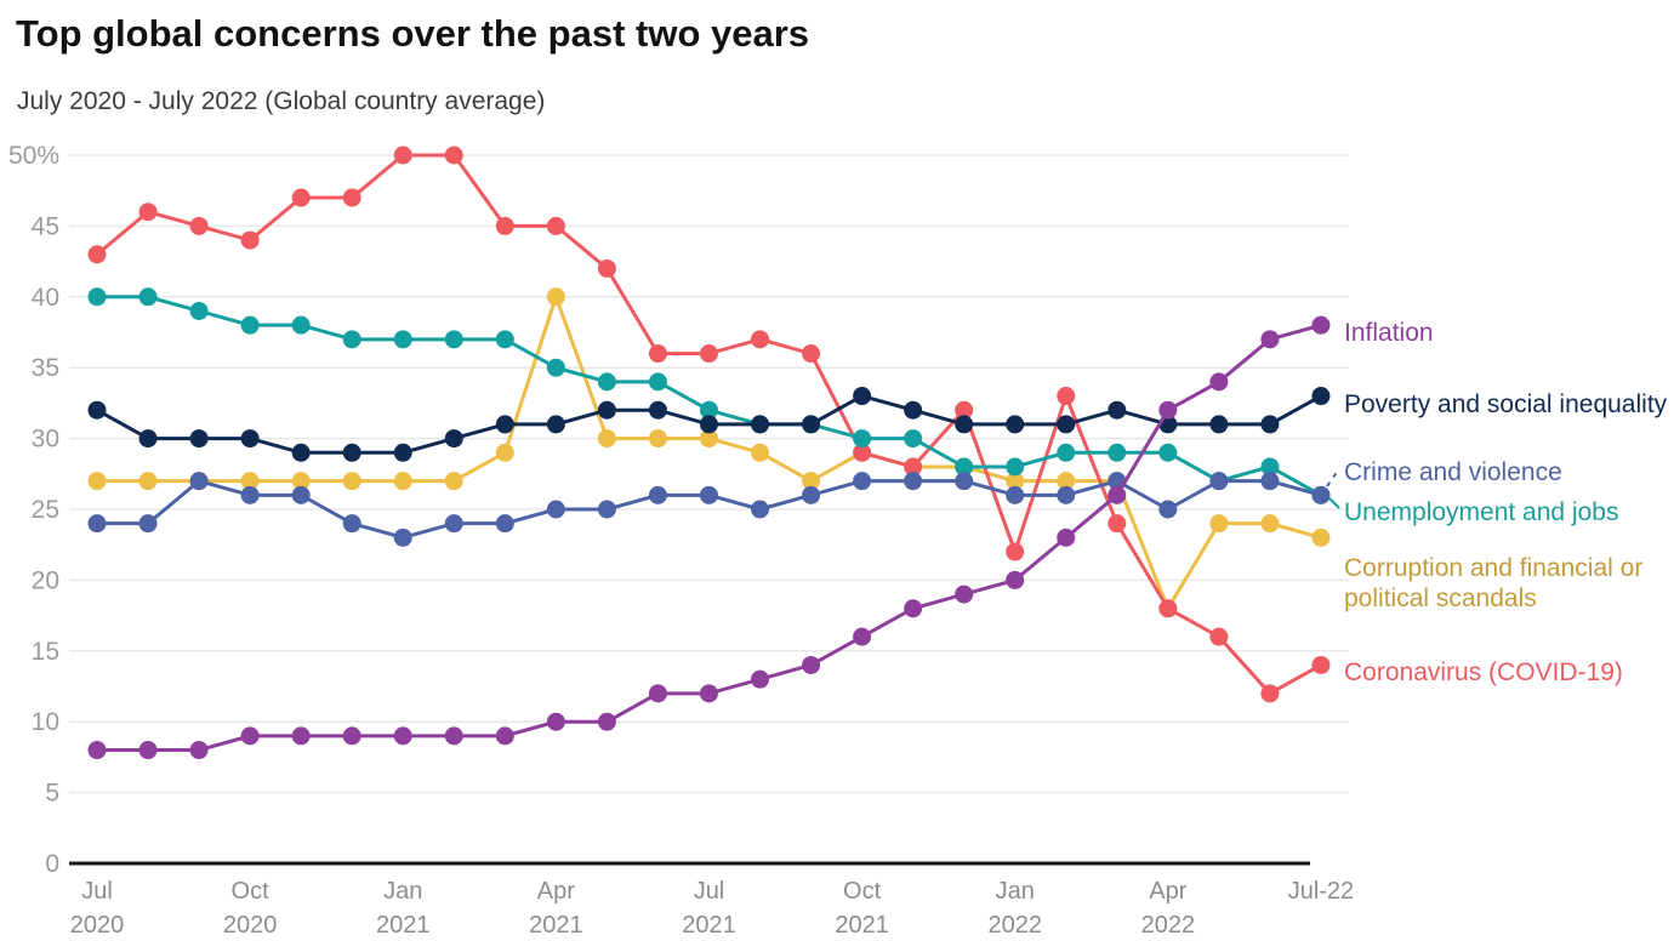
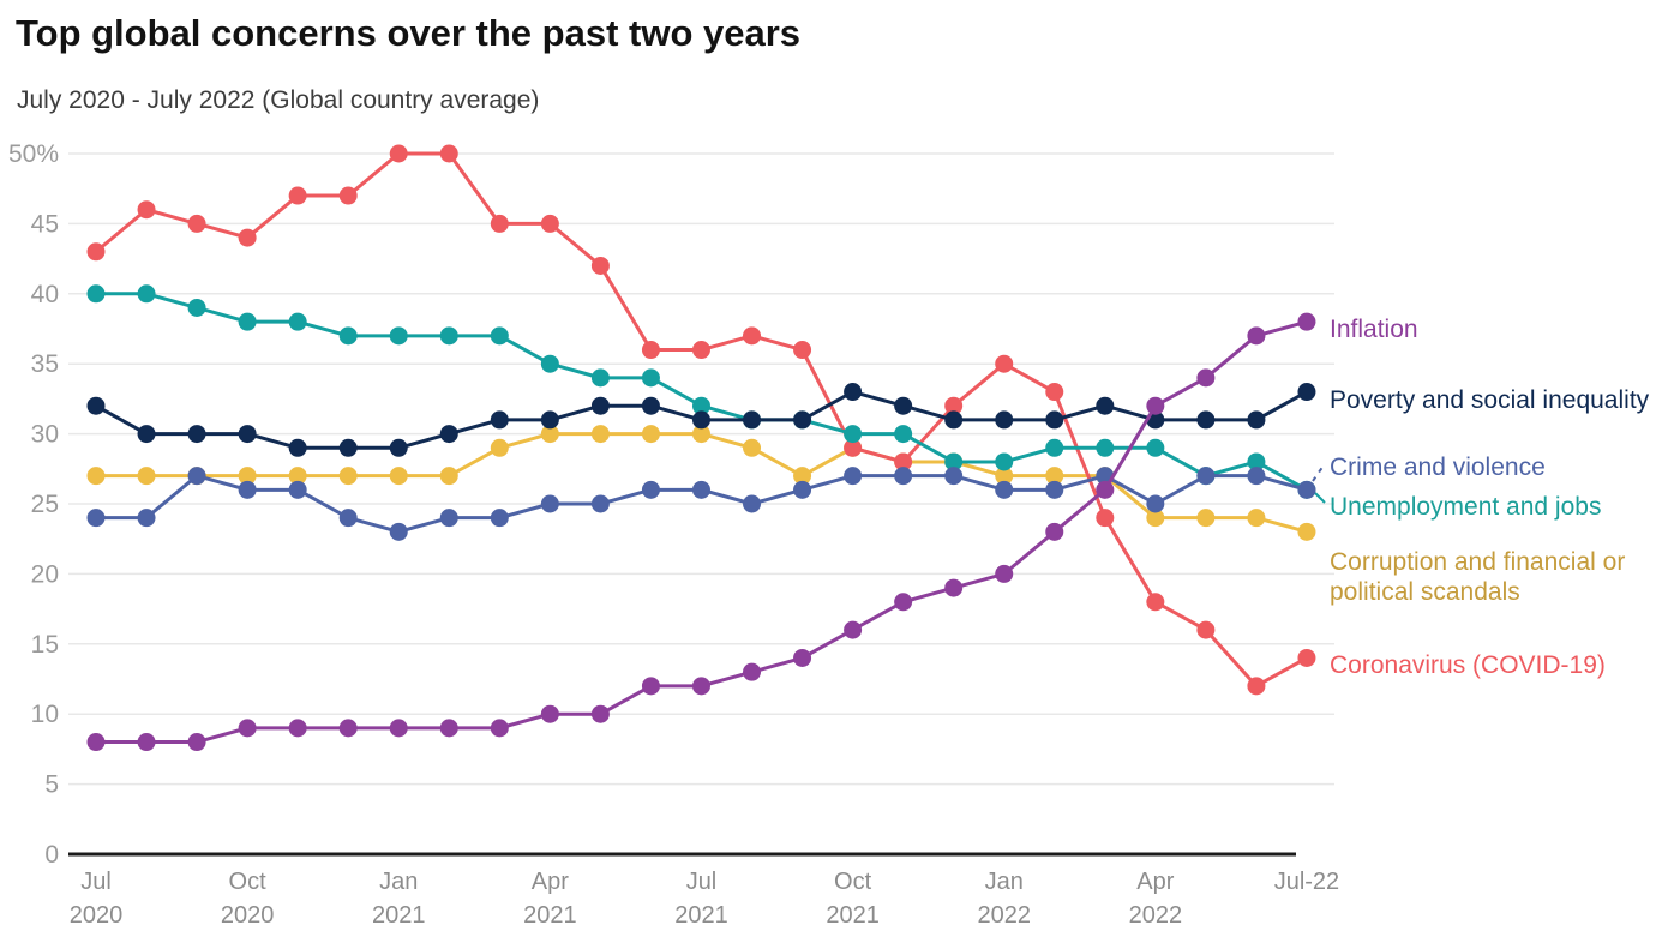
Corruption and financial or political scandals/Apr 2021: 40% -> 30%
Coronavirus (COVID-19)/Jan 2022: 22% -> 35%
Corruption and financial or political scandals/Apr 2022: 18% -> 24%
